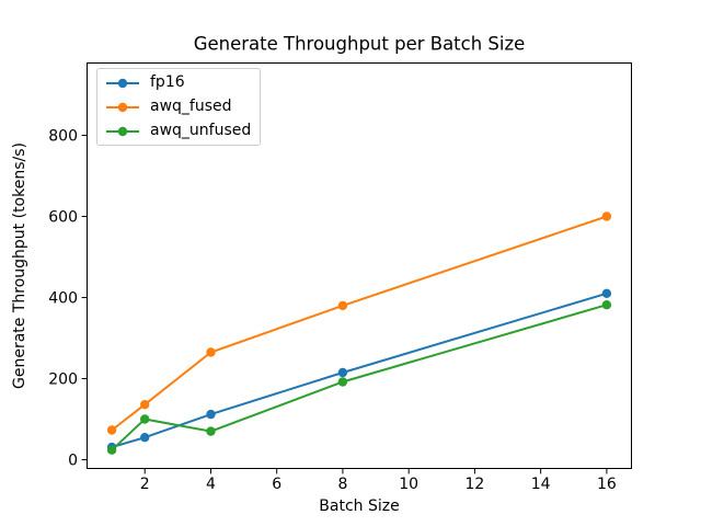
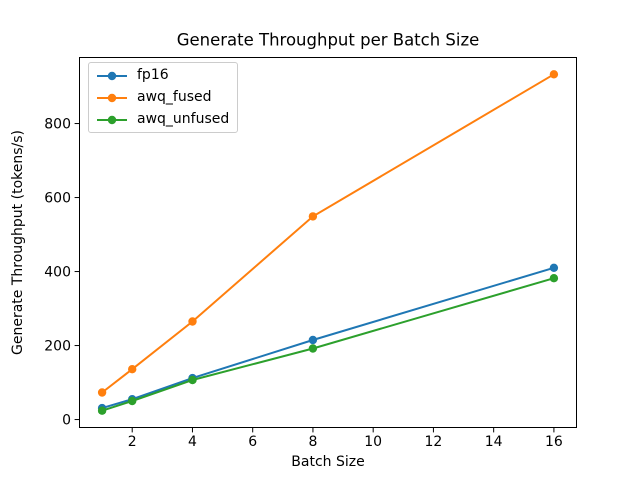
awq_unfused/2: 100 -> 50
awq_unfused/4: 70 -> 110
awq_fused/8: 380 -> 550
awq_fused/16: 600 -> 930
